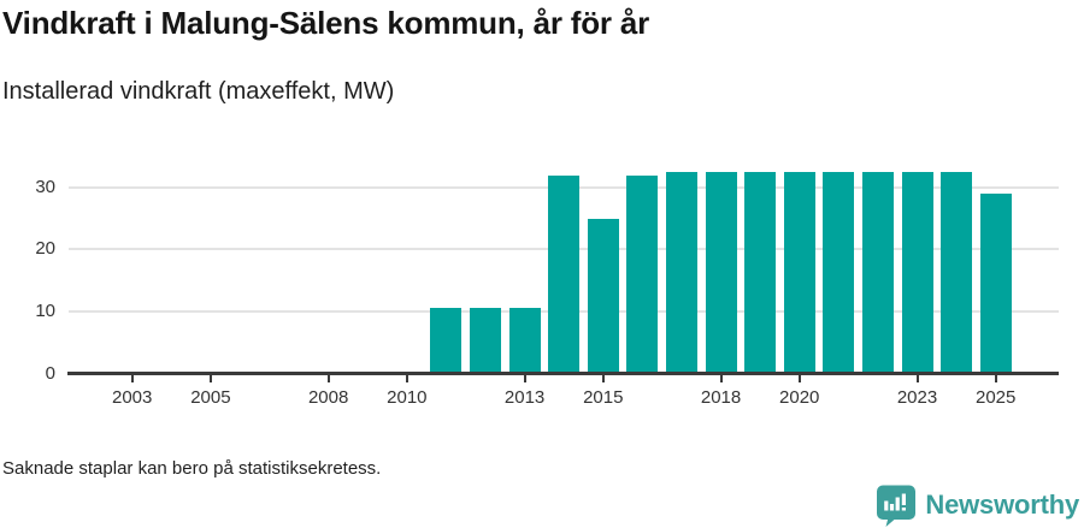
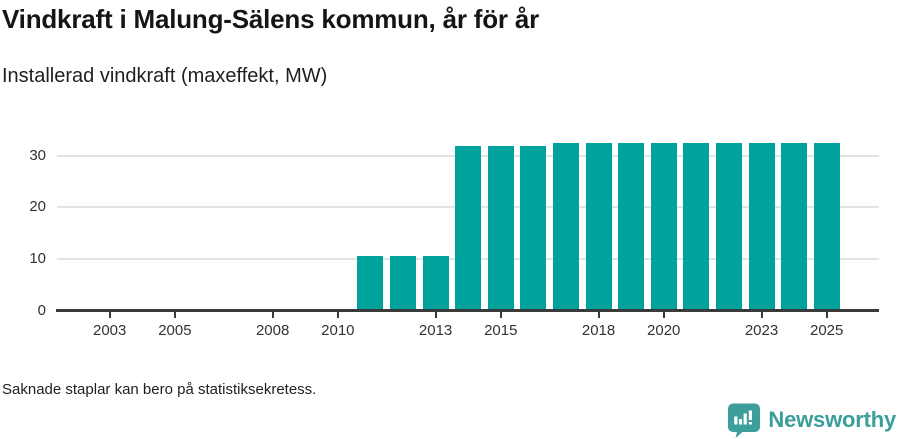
2015: 25 -> 32
2025: 29 -> 32
